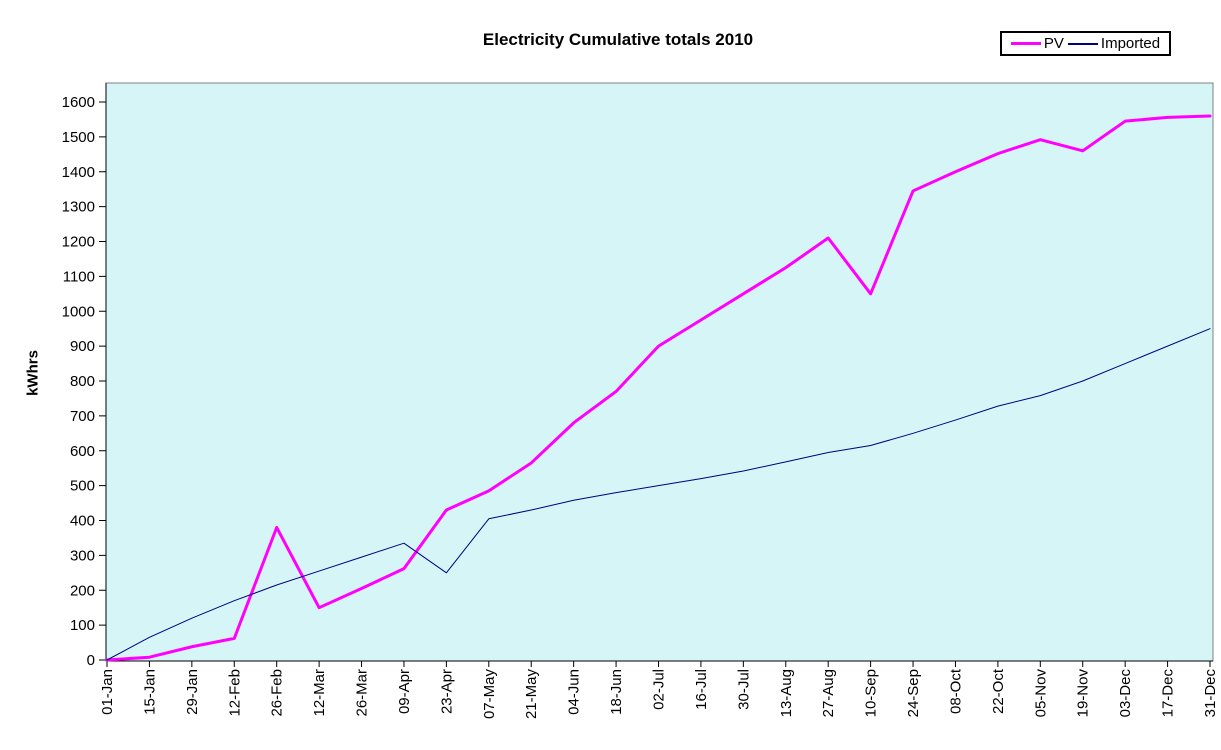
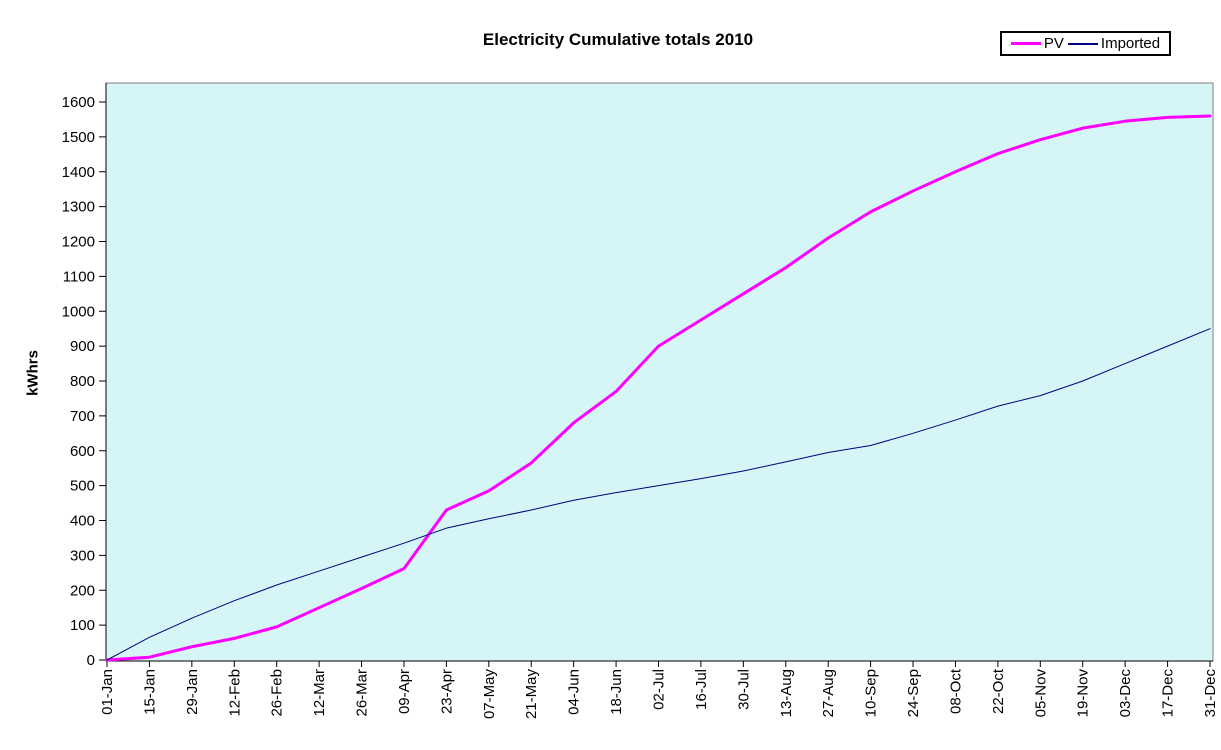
PV/26-Feb: 380 -> 100
Imported/23-Apr: 250 -> 380
PV/10-Sep: 1050 -> 1280
PV/19-Nov: 1460 -> 1520
